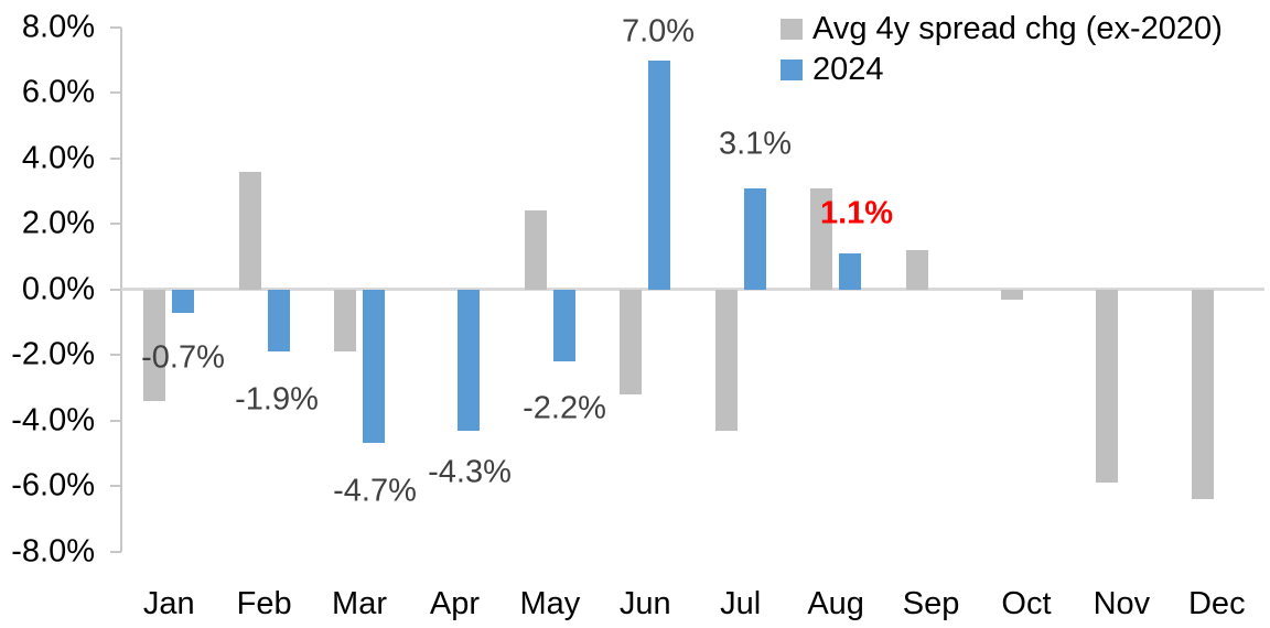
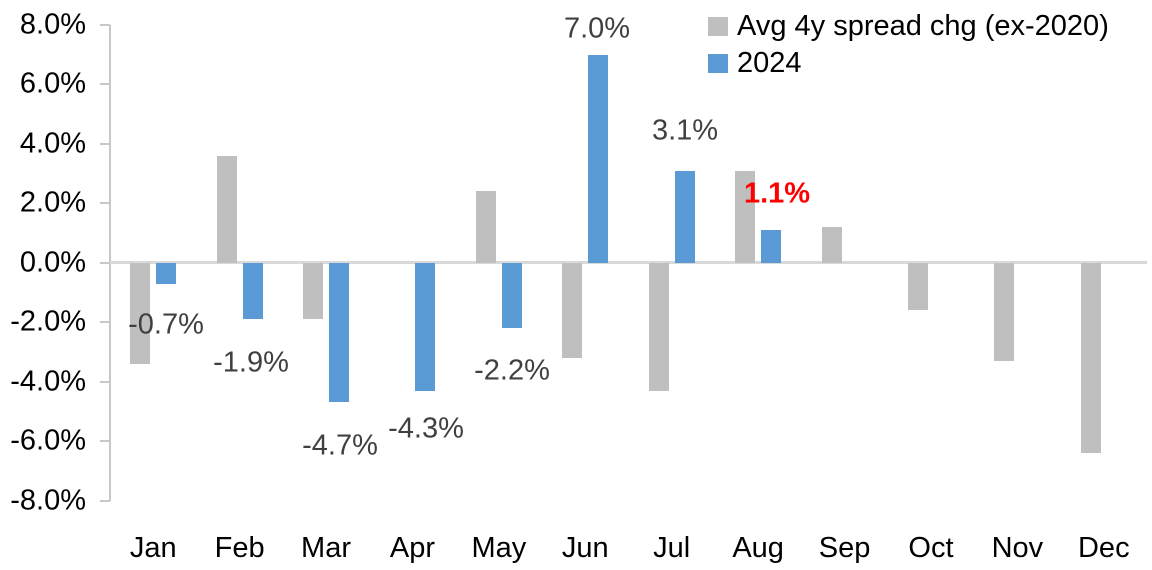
Avg 4y spread chg (ex-2020)/Oct: -0.3% -> -1.6%
Avg 4y spread chg (ex-2020)/Nov: -5.9% -> -3.3%
